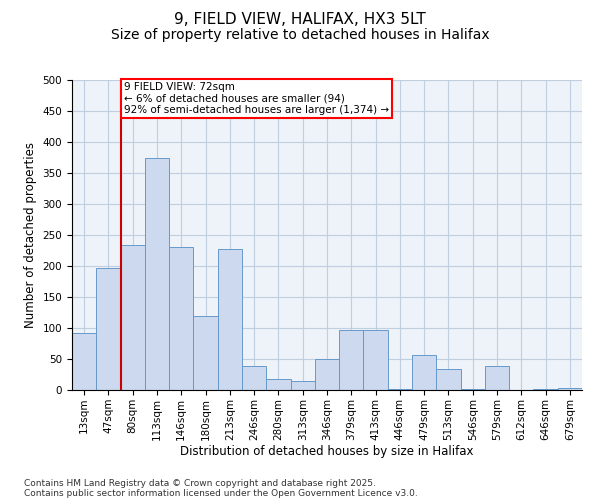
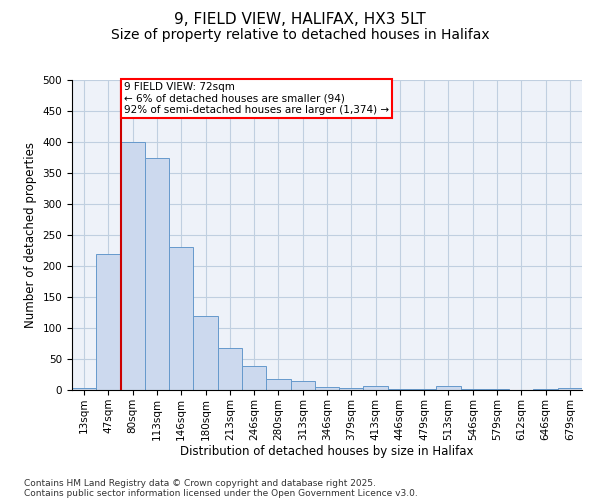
13sqm: 92 -> 4
47sqm: 196 -> 220
80sqm: 234 -> 400
213sqm: 228 -> 68
346sqm: 50 -> 5
379sqm: 96 -> 4
413sqm: 96 -> 7
479sqm: 56 -> 1
513sqm: 34 -> 7
579sqm: 38 -> 1
